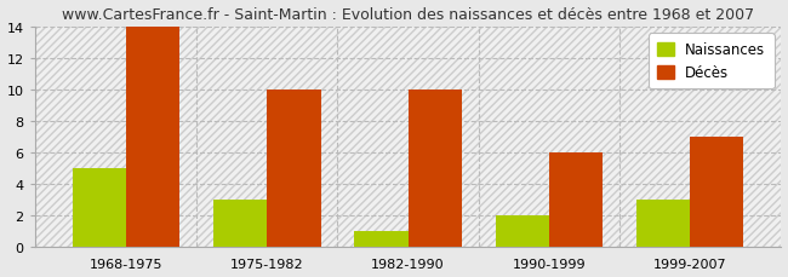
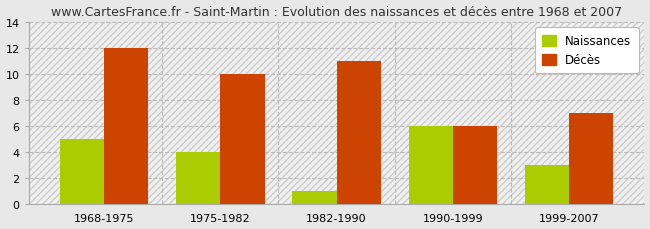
Décès/1968-1975: 14 -> 12
Naissances/1975-1982: 3 -> 4
Décès/1982-1990: 10 -> 11
Naissances/1990-1999: 2 -> 6
